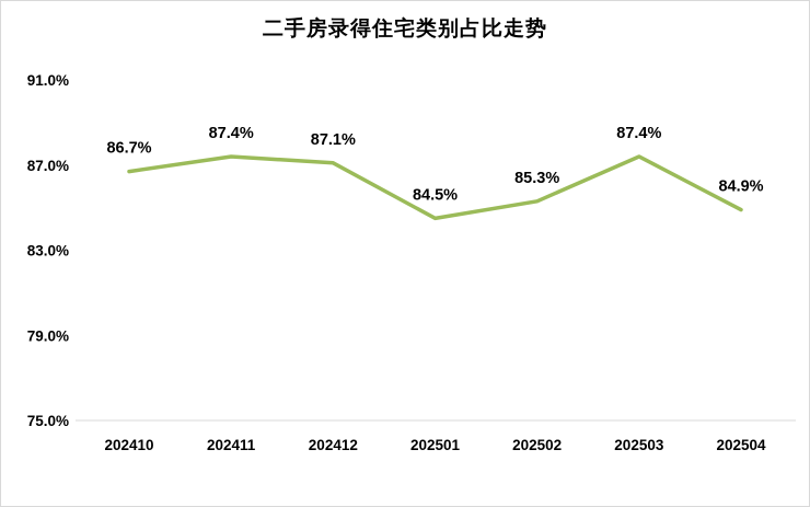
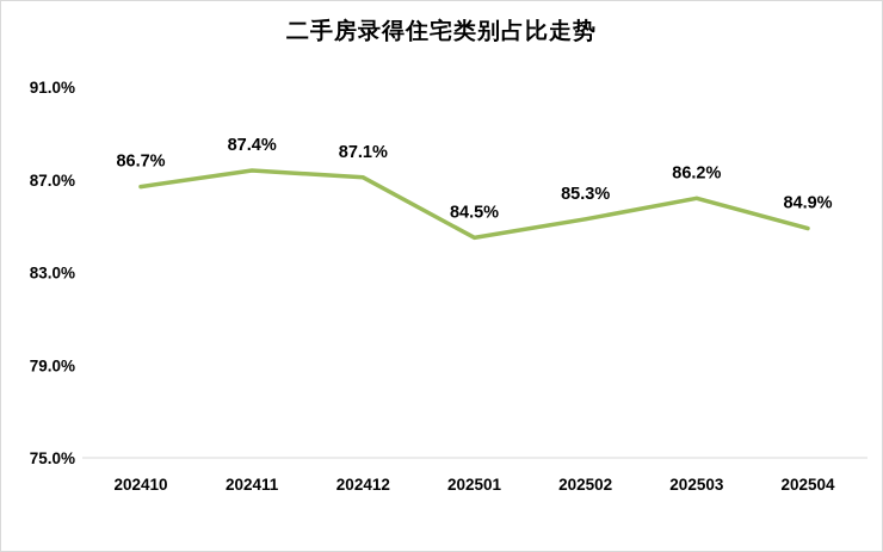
202503: 87.4% -> 86.2%
